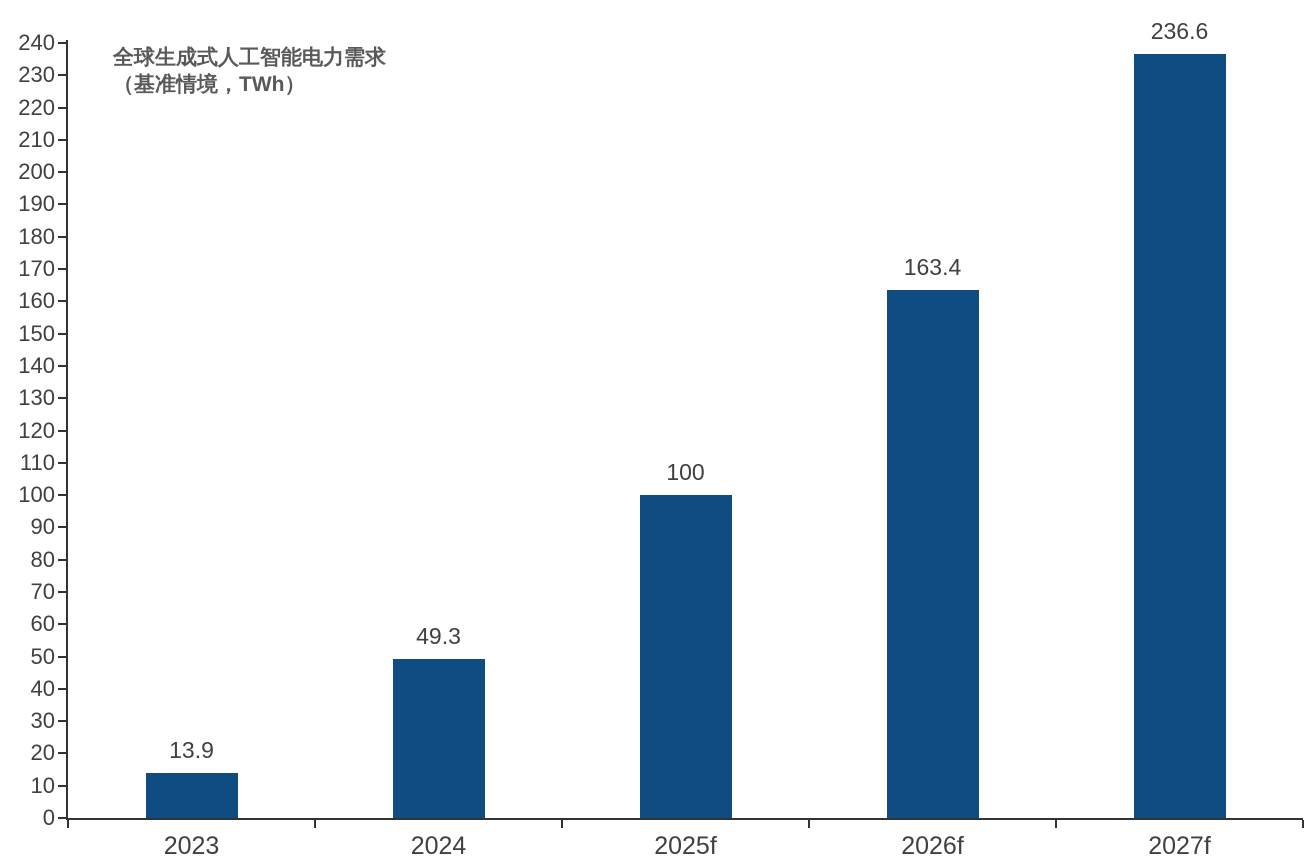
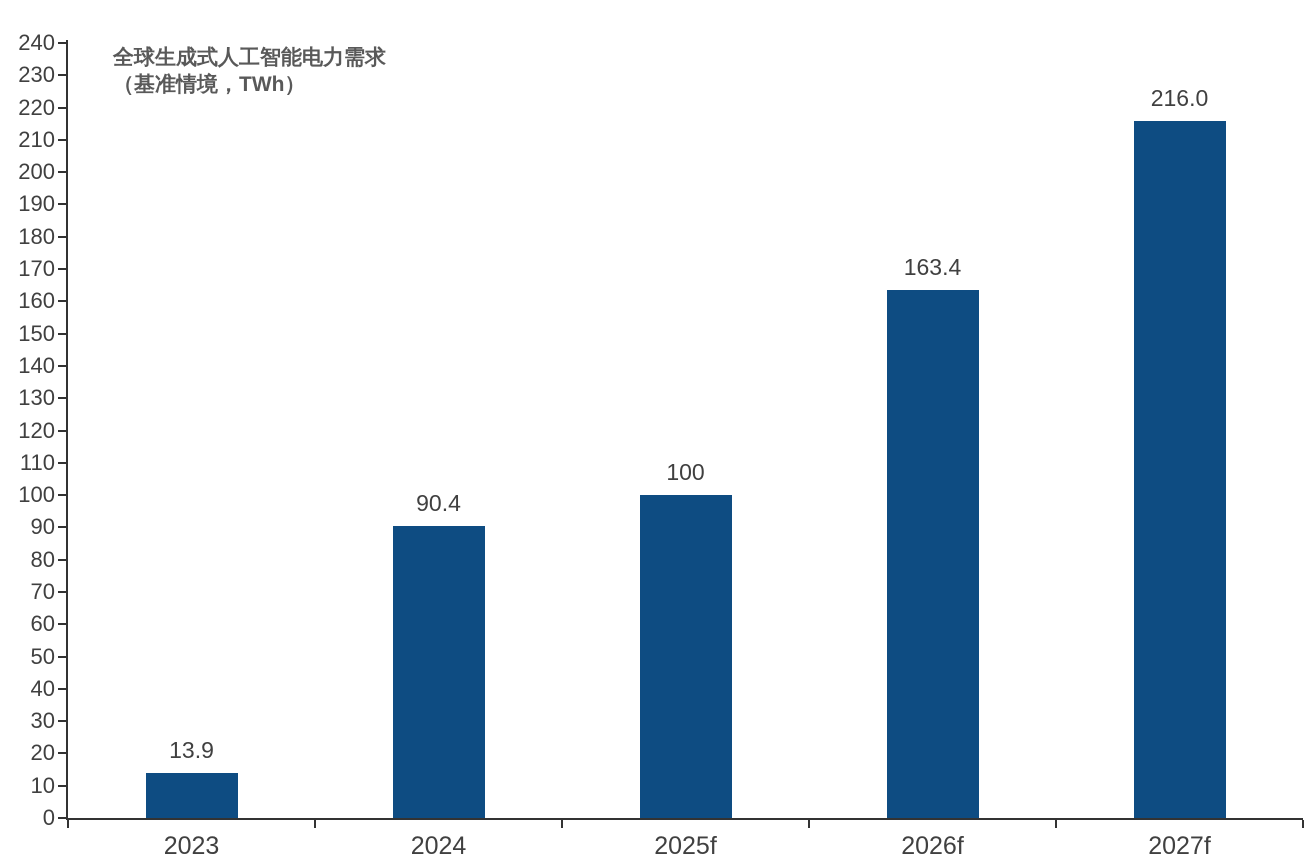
2024: 49.3 -> 90.4
2027f: 236.6 -> 216.0
